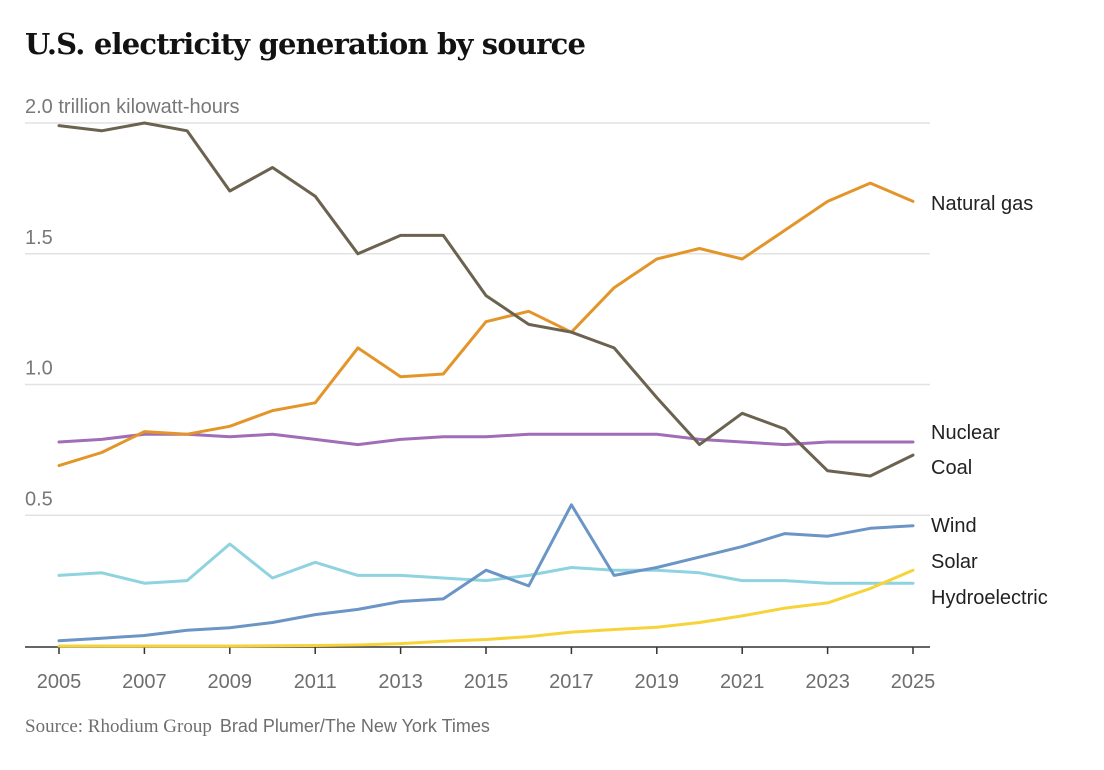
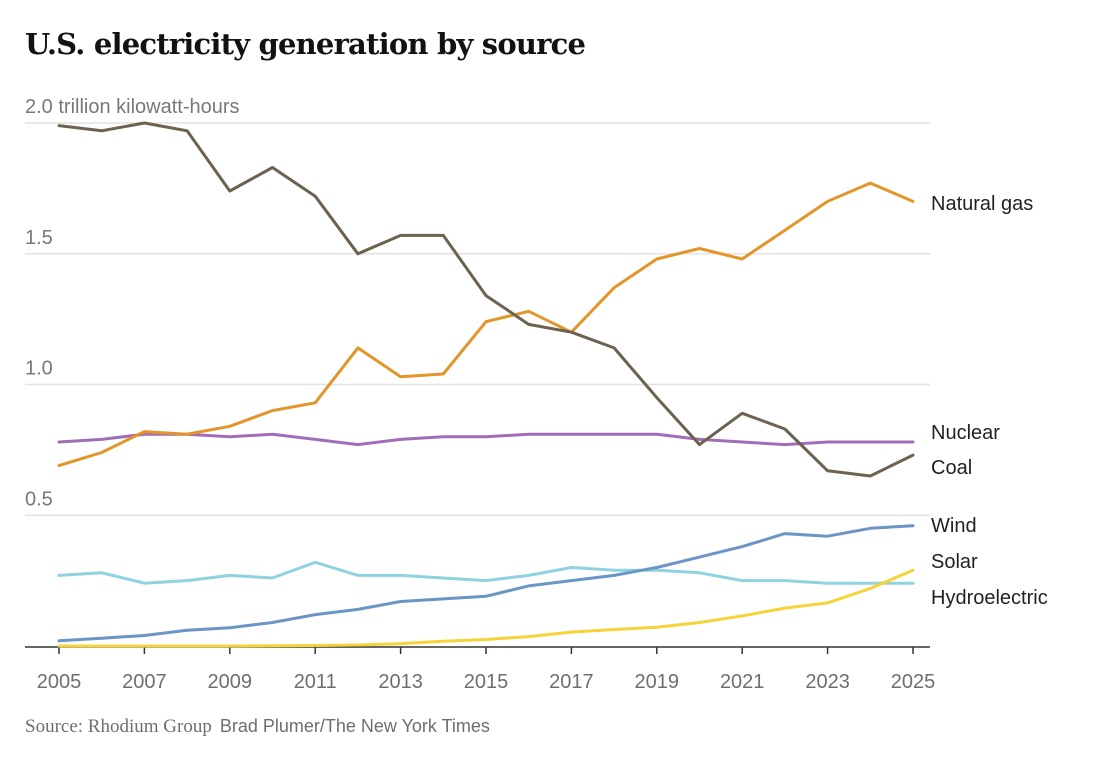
Hydroelectric/2009: 0.39 -> 0.27
Wind/2015: 0.29 -> 0.19
Wind/2017: 0.54 -> 0.25
